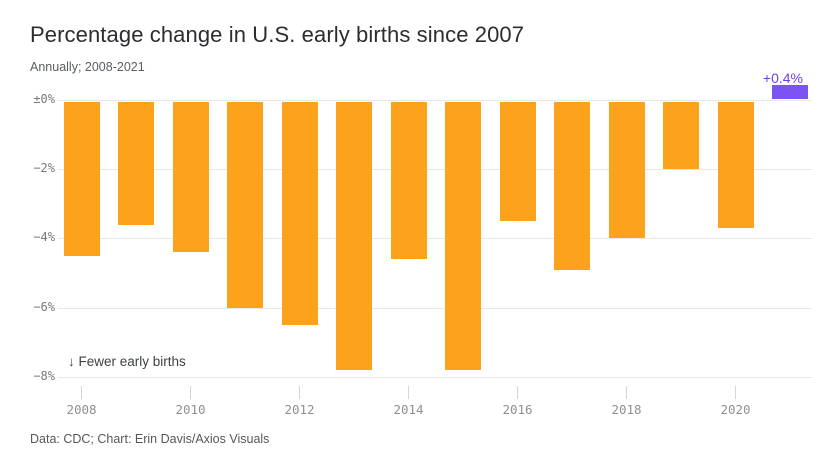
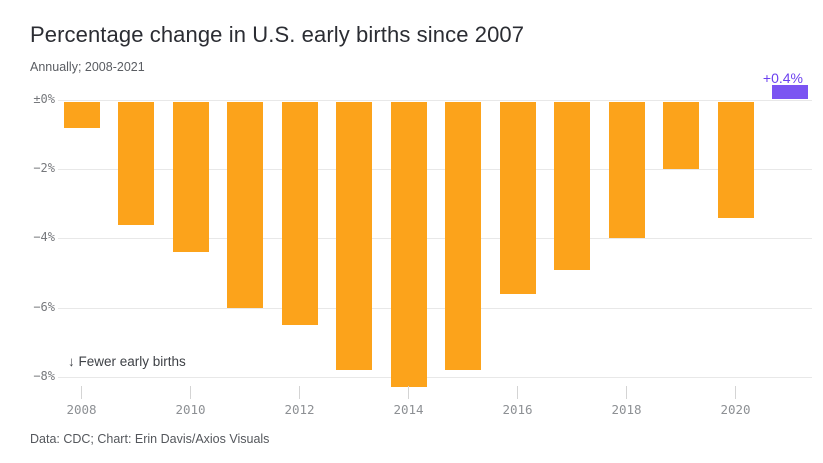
2008: -4.5% -> -0.8%
2014: -4.6% -> -8.3%
2016: -3.5% -> -5.6%
2020: -3.7% -> -3.4%
